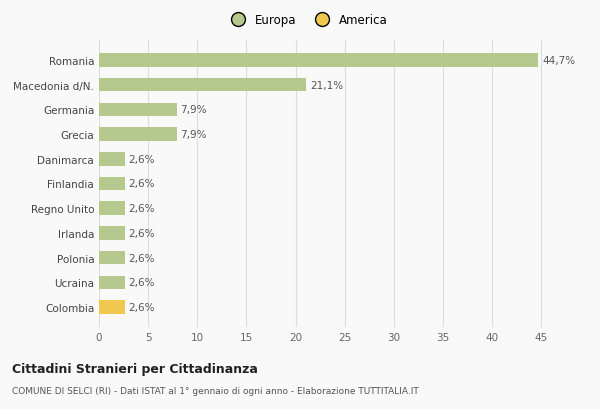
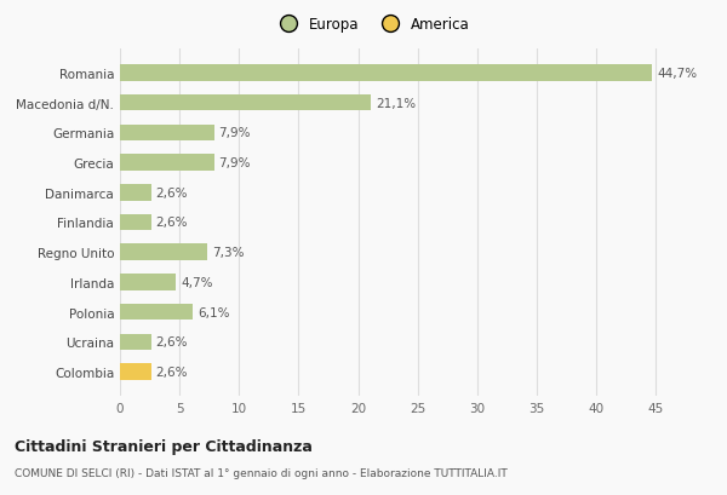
Regno Unito: 2,6% -> 7,3%
Irlanda: 2,6% -> 4,7%
Polonia: 2,6% -> 6,1%
